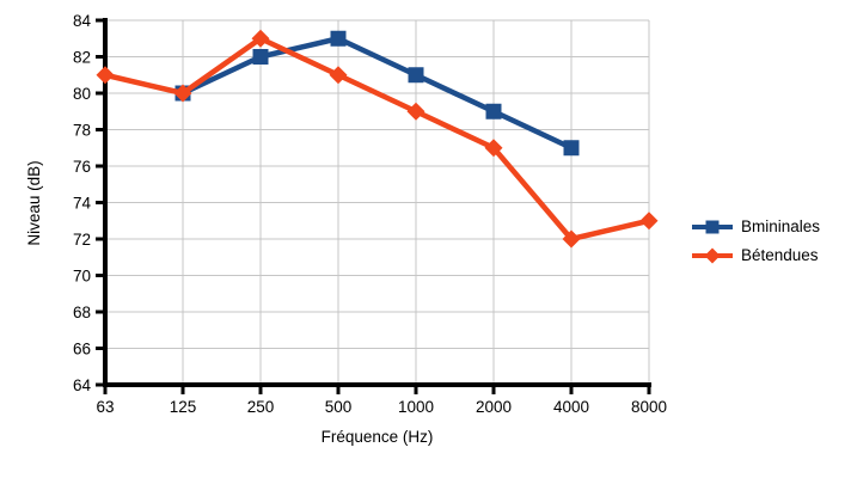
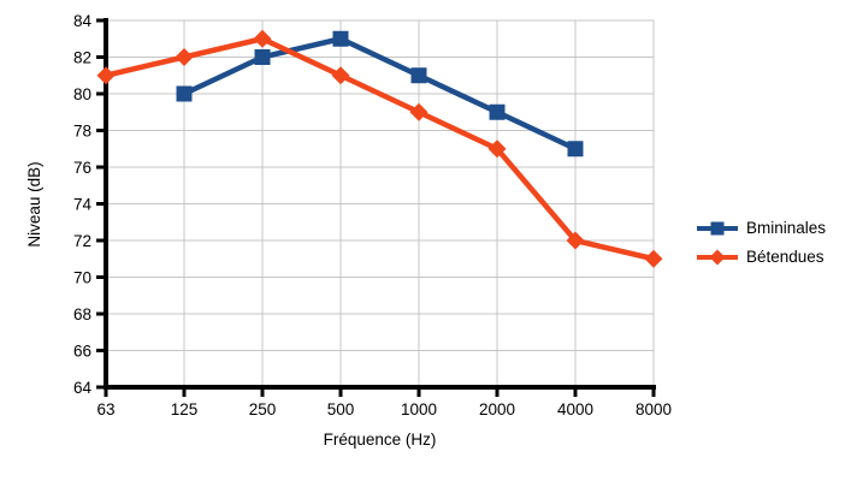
Bétendues/125: 80 -> 82
Bétendues/8000: 73 -> 71
